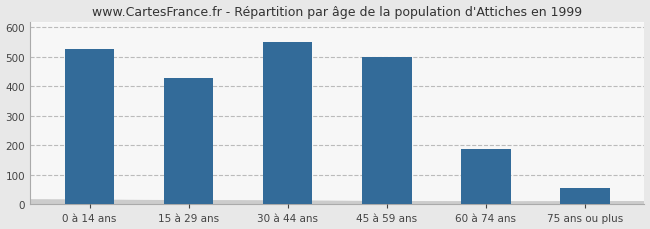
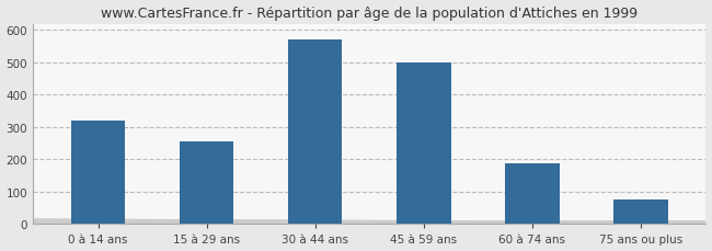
0 à 14 ans: 527 -> 320
15 à 29 ans: 430 -> 255
30 à 44 ans: 550 -> 570
75 ans ou plus: 55 -> 75
